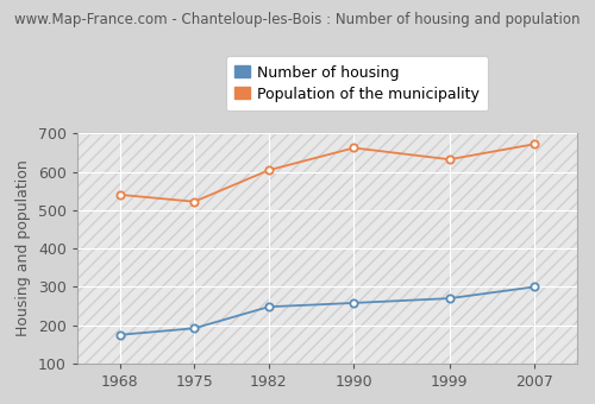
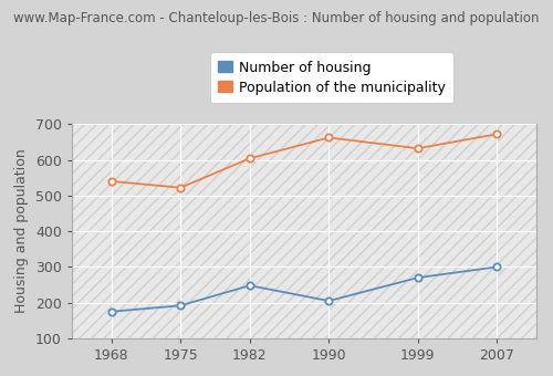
Number of housing/1990: 258 -> 205
